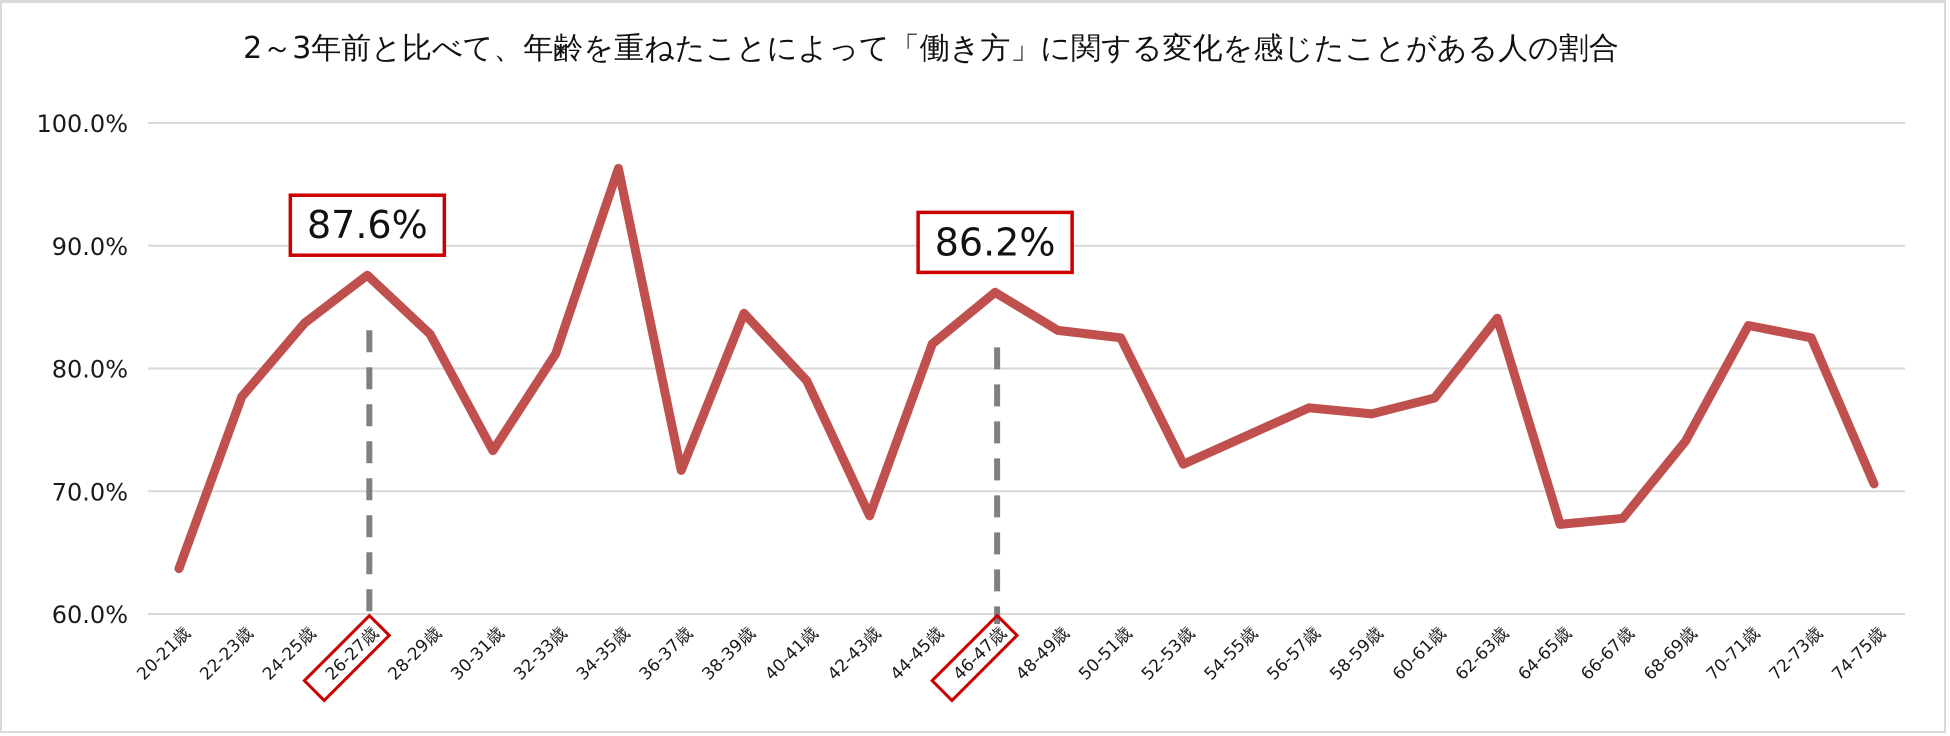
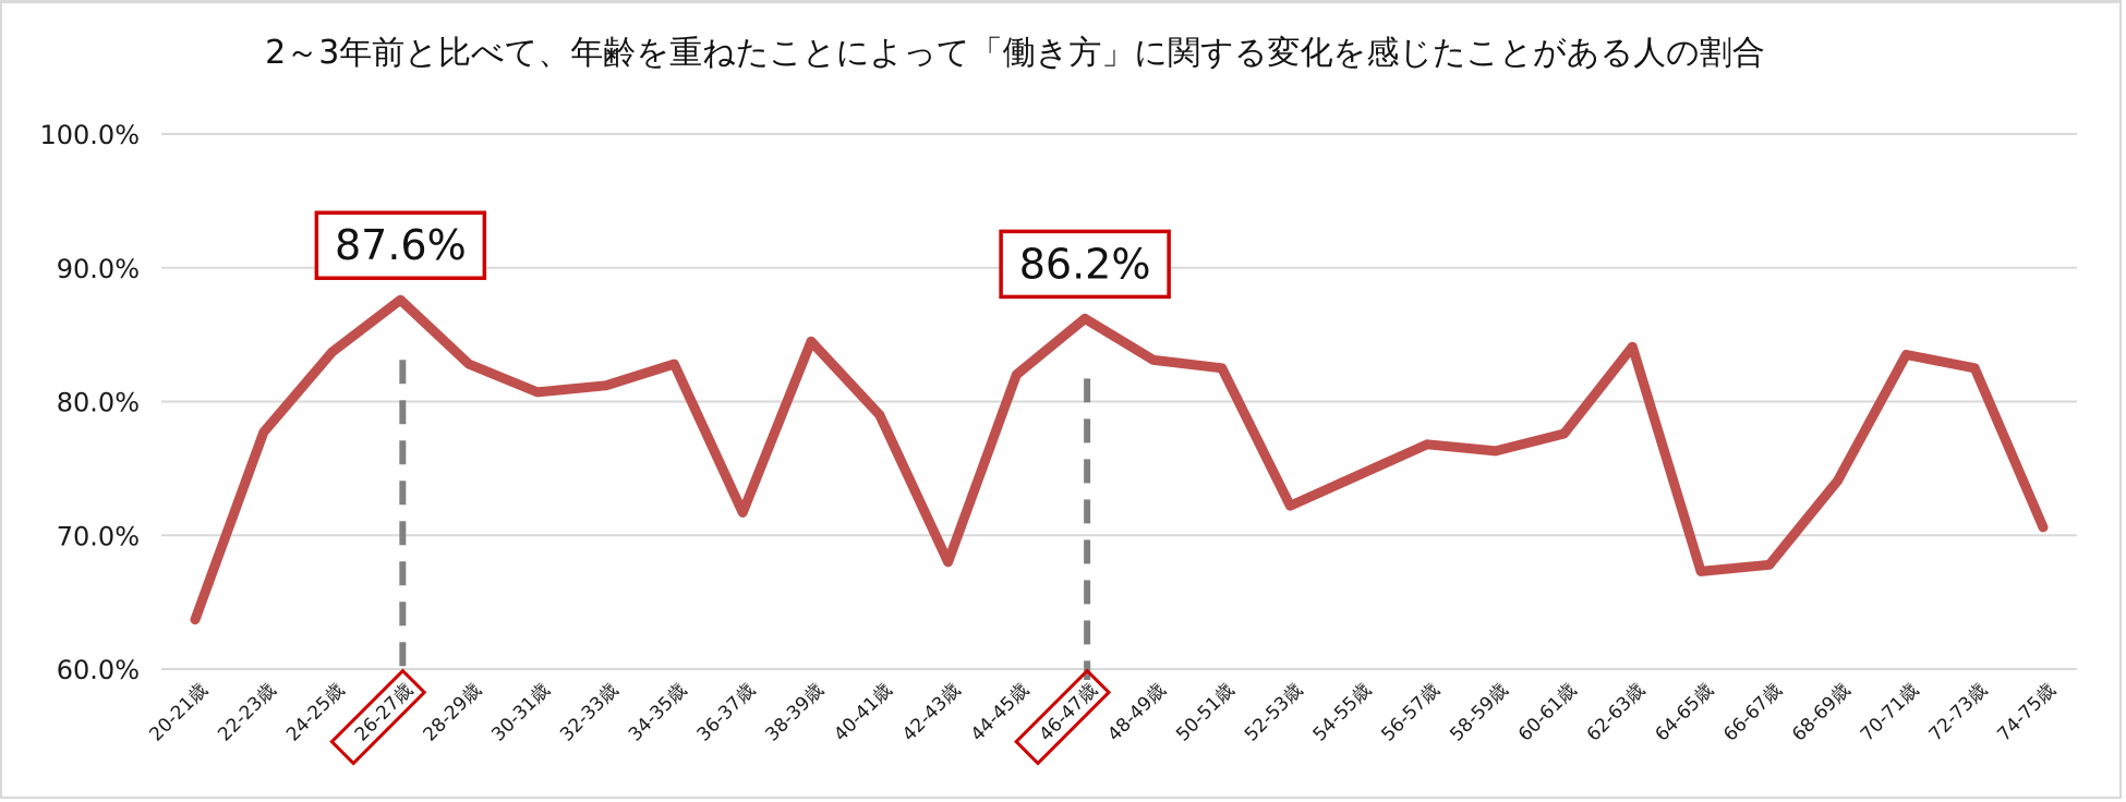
30-31歳: 73.3% -> 80.7%
34-35歳: 96.3% -> 82.8%
